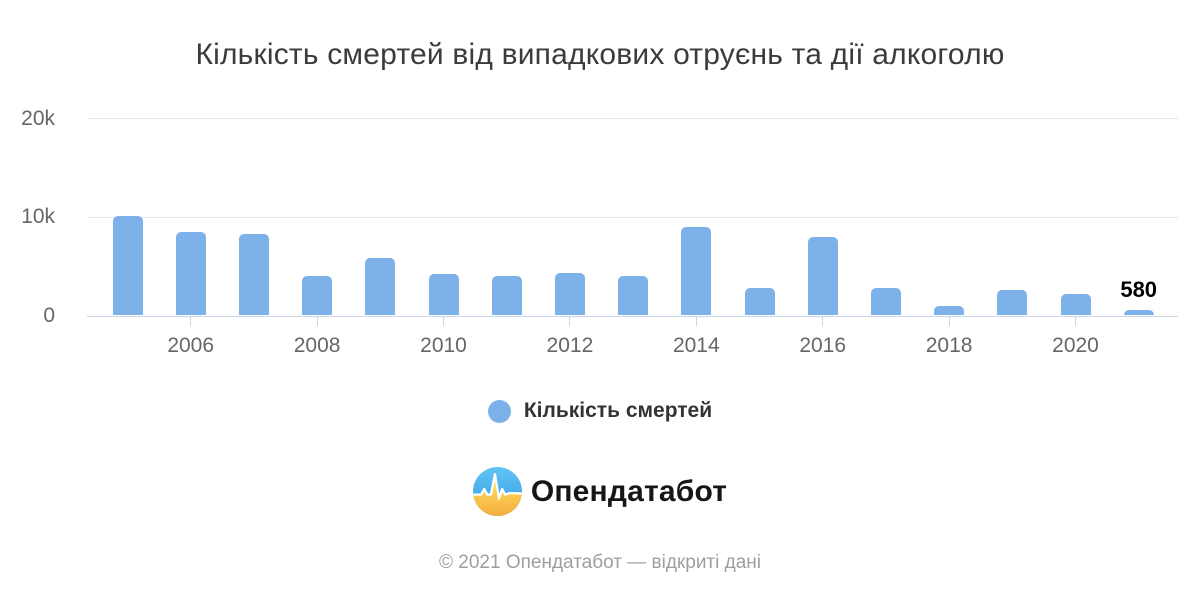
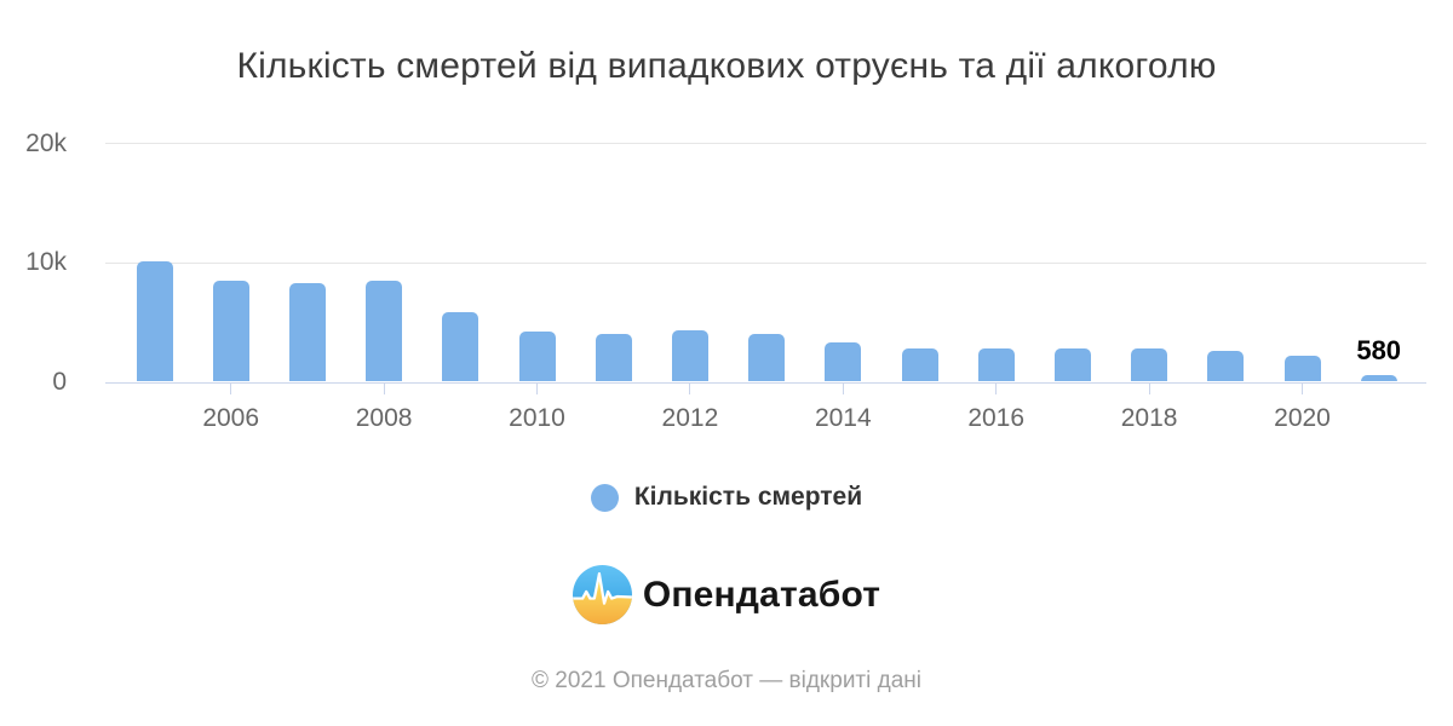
2008: 4k -> 8k
2014: 9k -> 3k
2016: 8k -> 3k
2018: 1k -> 3k
